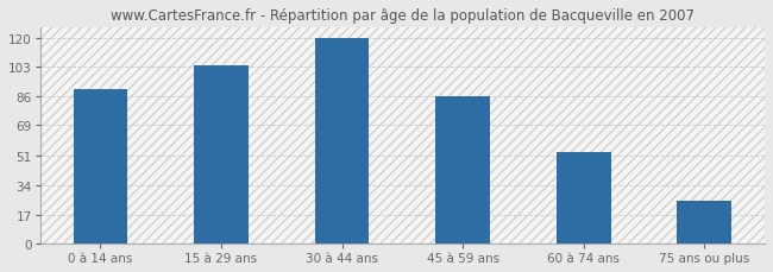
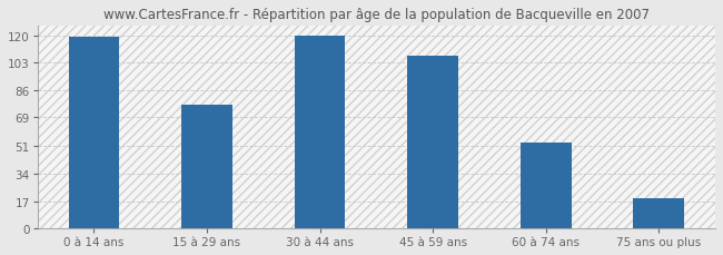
0 à 14 ans: 90 -> 119
15 à 29 ans: 104 -> 77
45 à 59 ans: 86 -> 107
75 ans ou plus: 25 -> 19
